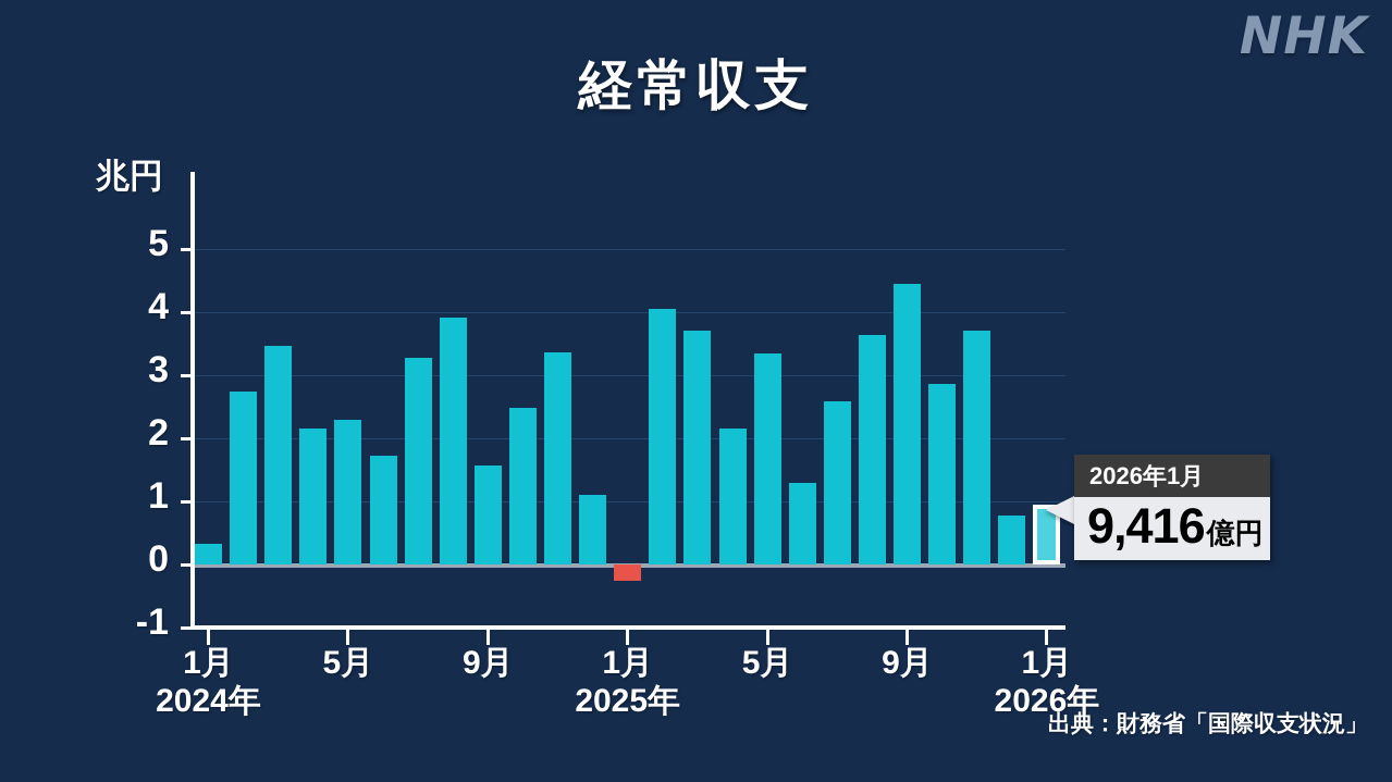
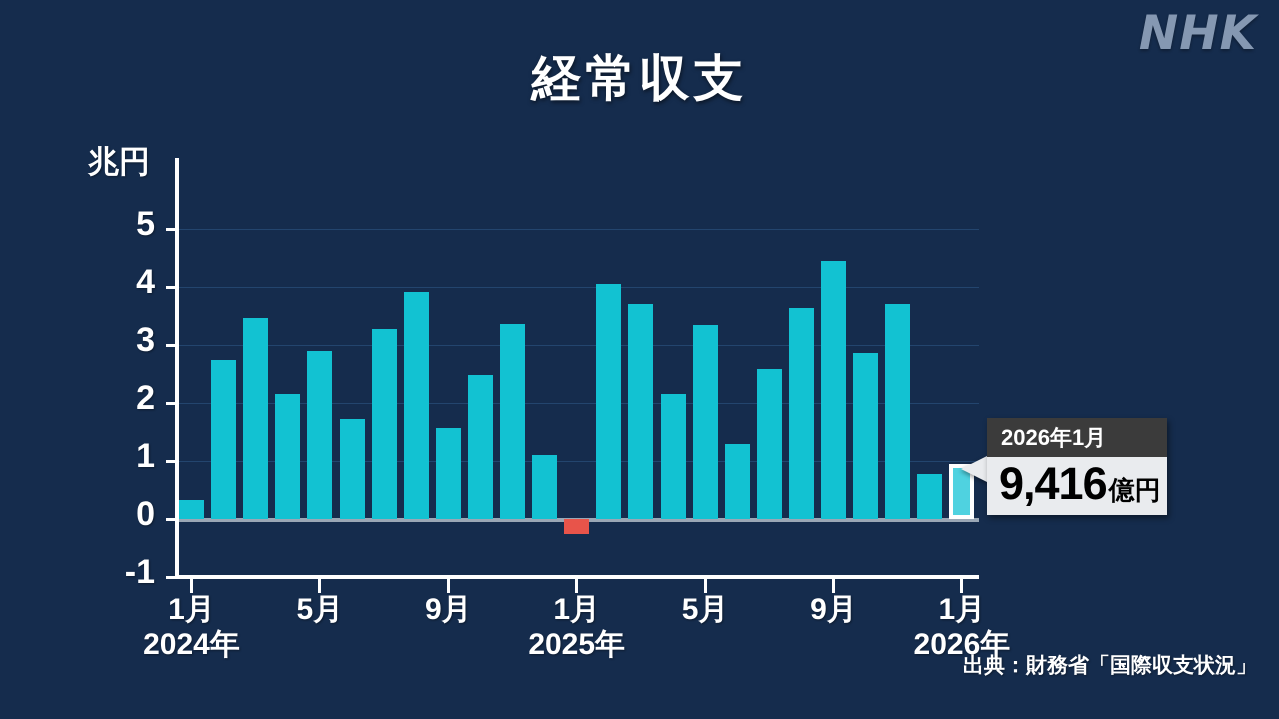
2024年5月: 2.3 -> 2.9
